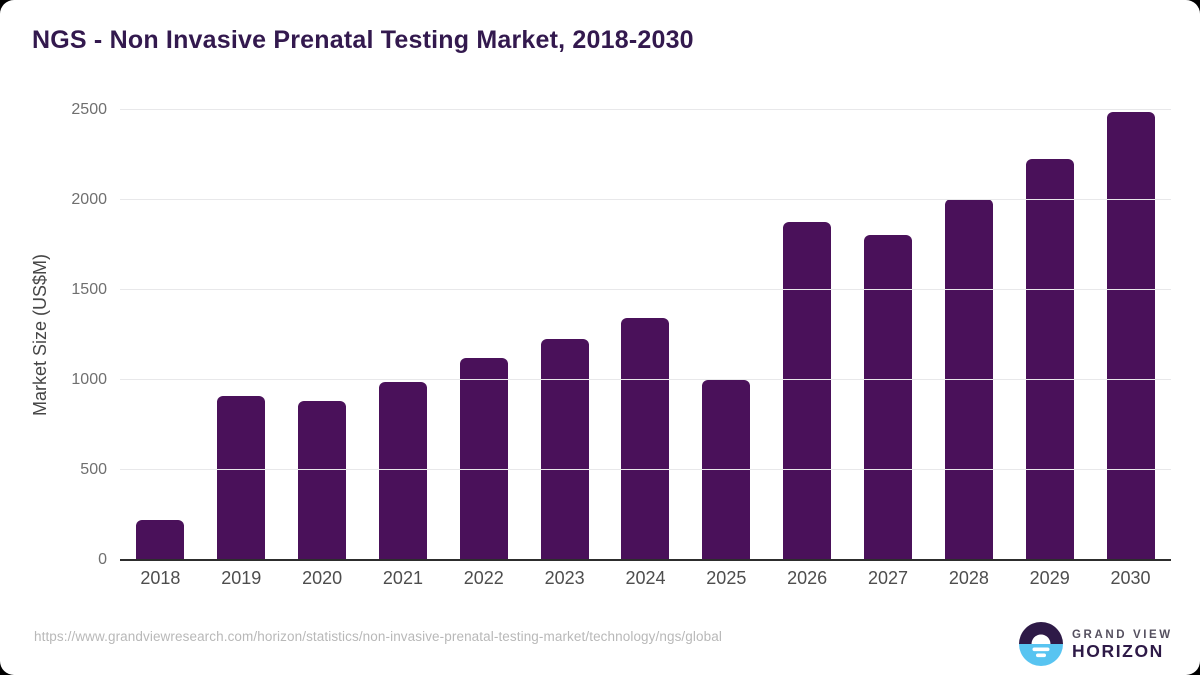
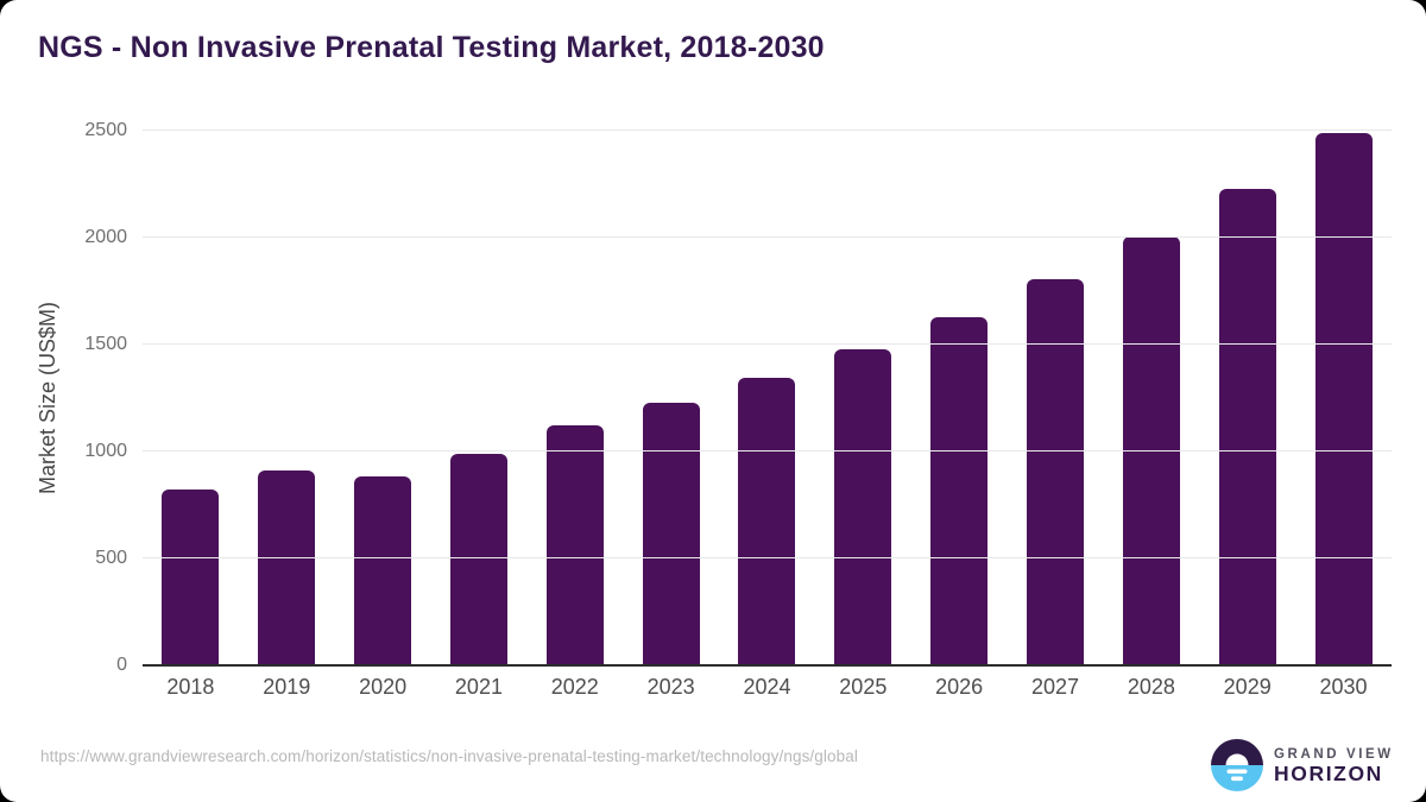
2018: 220 -> 820
2025: 1000 -> 1480
2026: 1880 -> 1630
